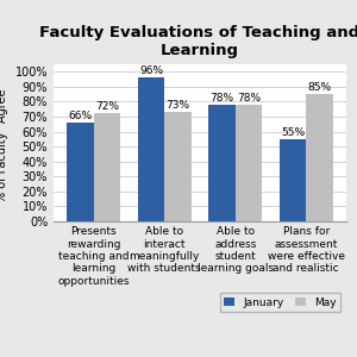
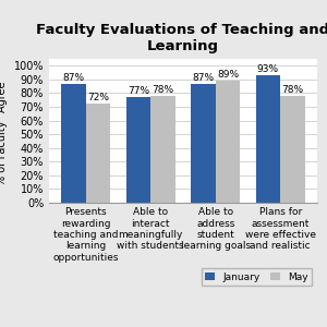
January/Presents rewarding teaching and learning opportunities: 66% -> 87%
January/Able to interact meaningfully with students: 96% -> 77%
May/Able to interact meaningfully with students: 73% -> 78%
January/Able to address student learning goals: 78% -> 87%
May/Able to address student learning goals: 78% -> 89%
January/Plans for assessment were effective and realistic: 55% -> 93%
May/Plans for assessment were effective and realistic: 85% -> 78%
